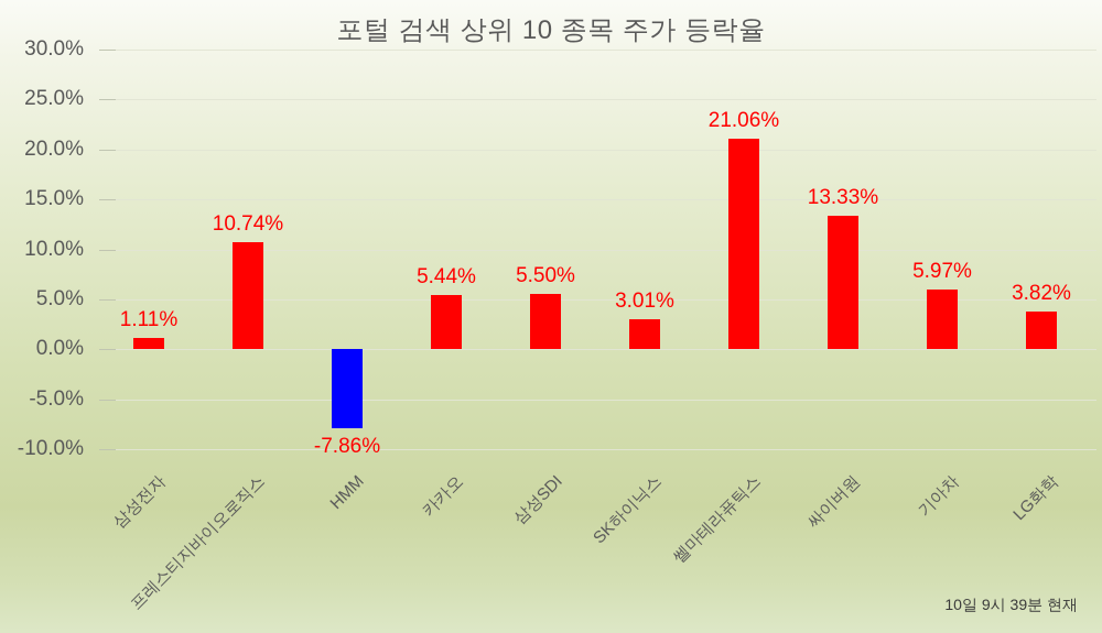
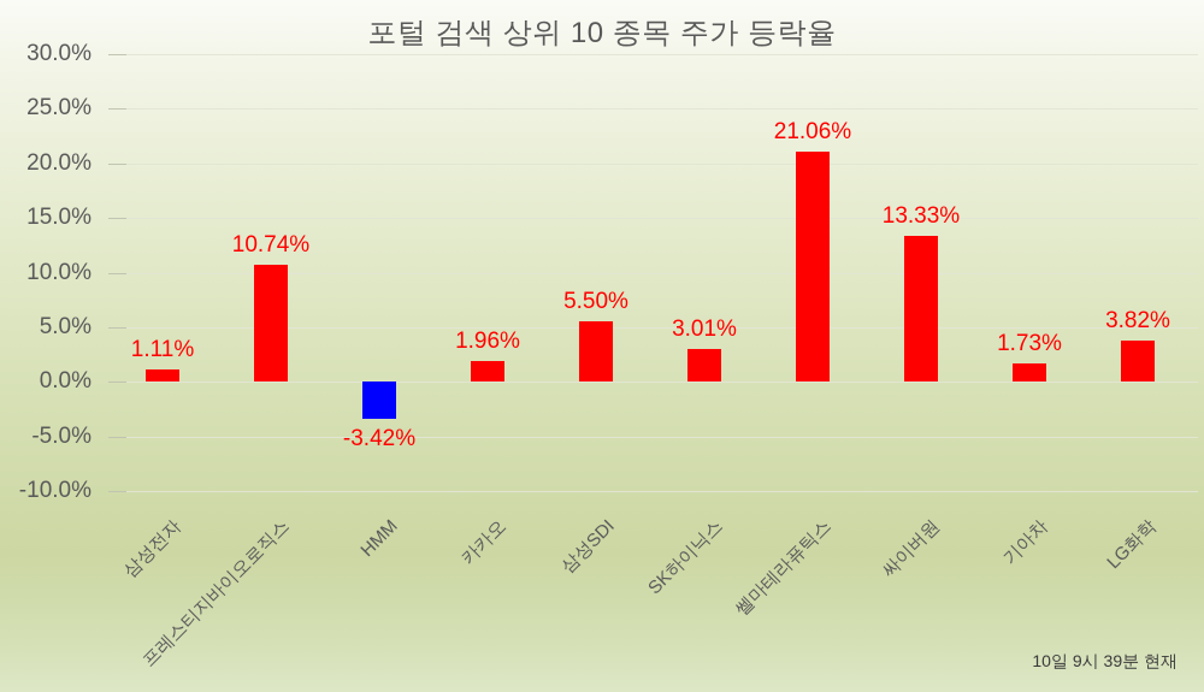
HMM: -7.86% -> -3.42%
카카오: 5.44% -> 1.96%
기아차: 5.97% -> 1.73%
